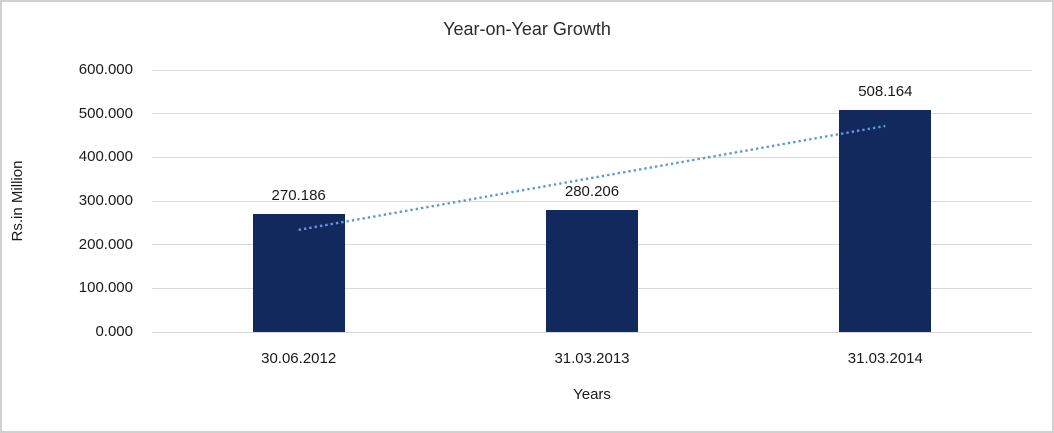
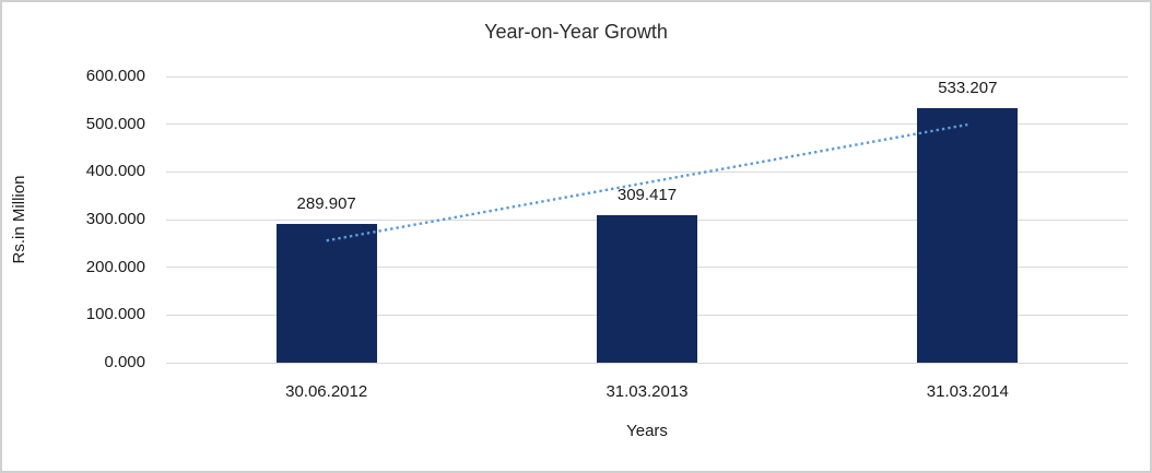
30.06.2012: 270.186 -> 289.907
31.03.2013: 280.206 -> 309.417
31.03.2014: 508.164 -> 533.207
